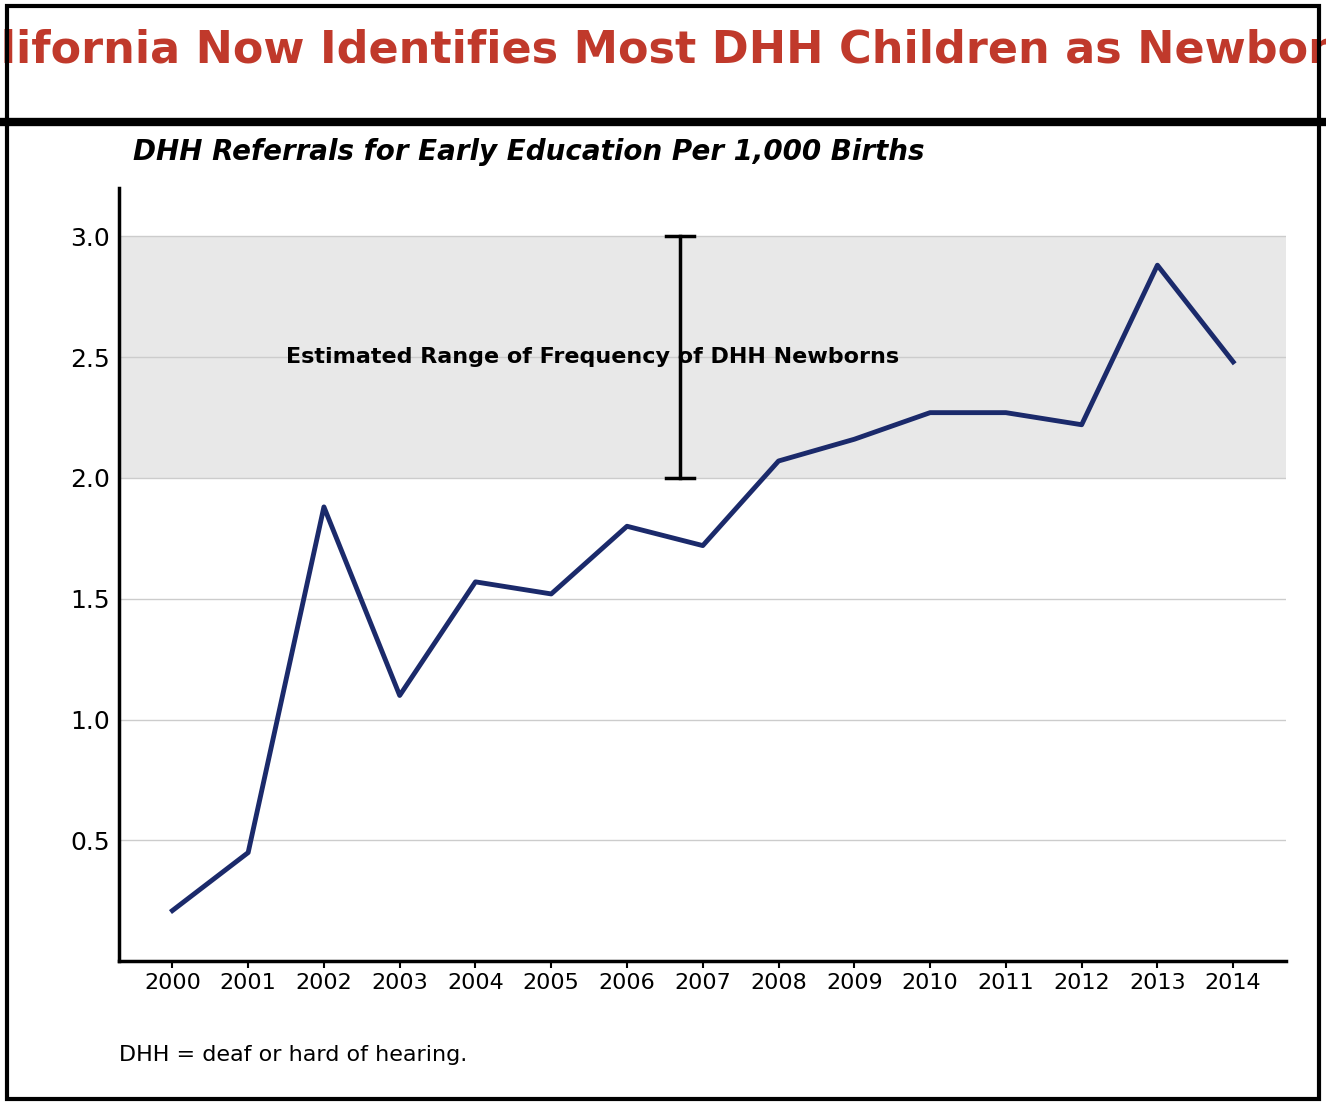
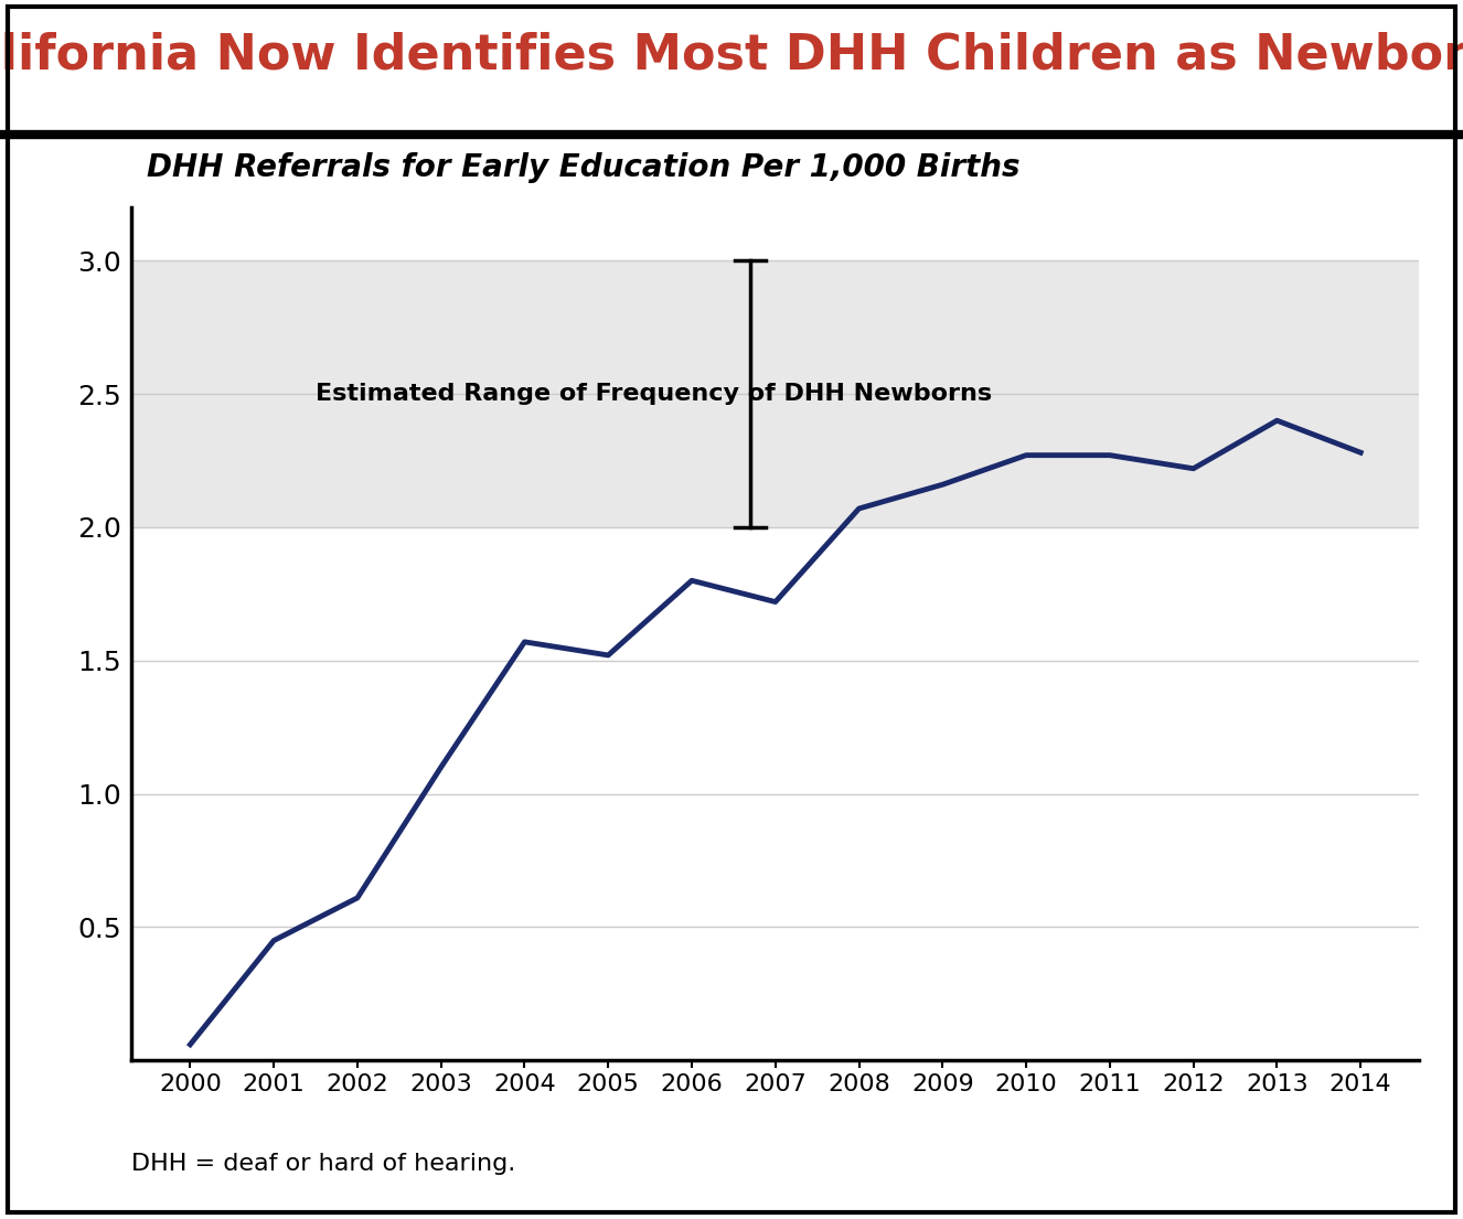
2000: 0.21 -> 0.06
2002: 1.88 -> 0.61
2013: 2.88 -> 2.40
2014: 2.48 -> 2.28
